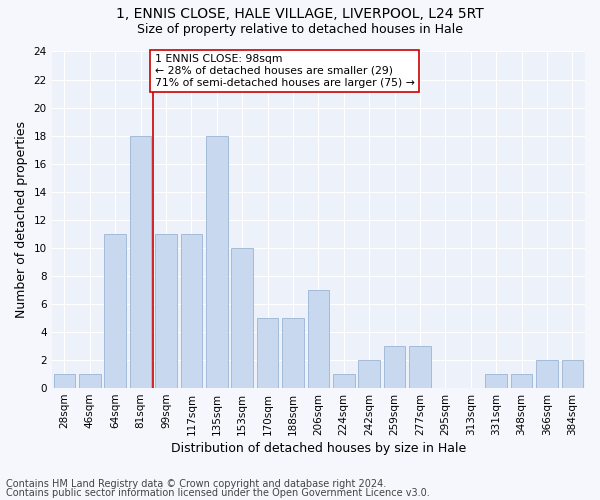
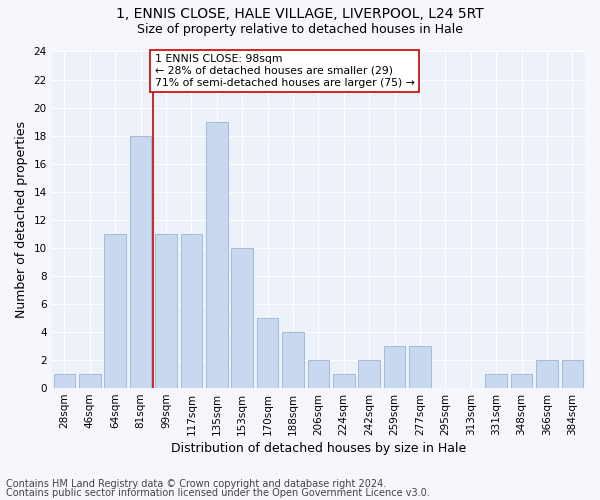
135sqm: 18 -> 19
188sqm: 5 -> 4
206sqm: 7 -> 2
